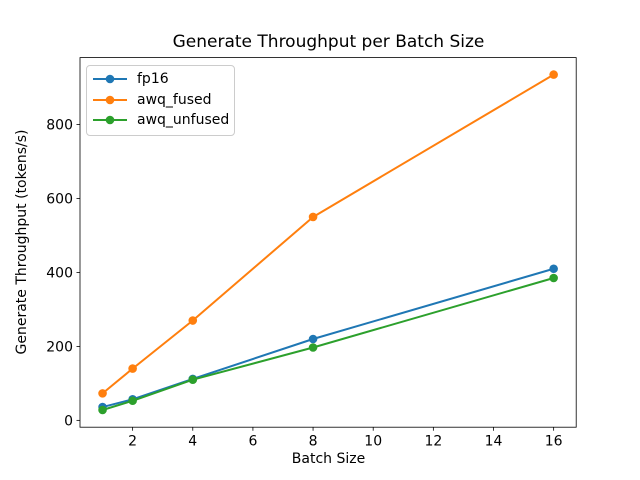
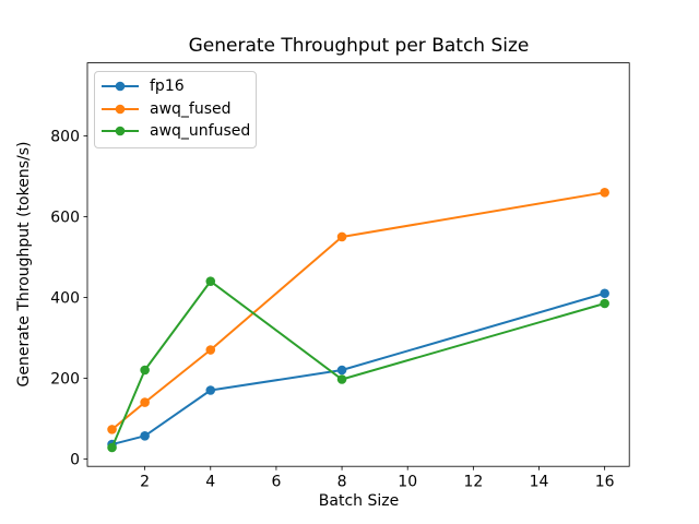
awq_unfused/2: 50 -> 220
fp16/4: 110 -> 170
awq_unfused/4: 110 -> 440
awq_fused/16: 940 -> 660
